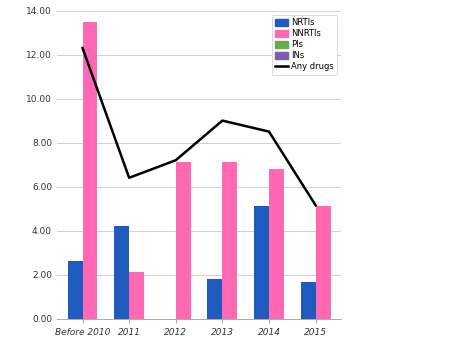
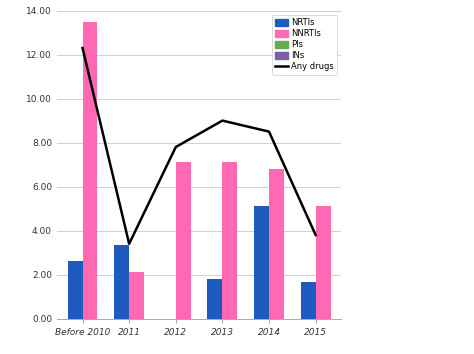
NRTIs/2011: 4.20 -> 3.35
Any drugs/2011: 6.40 -> 3.40
Any drugs/2012: 7.20 -> 7.80
Any drugs/2015: 5.15 -> 3.80
